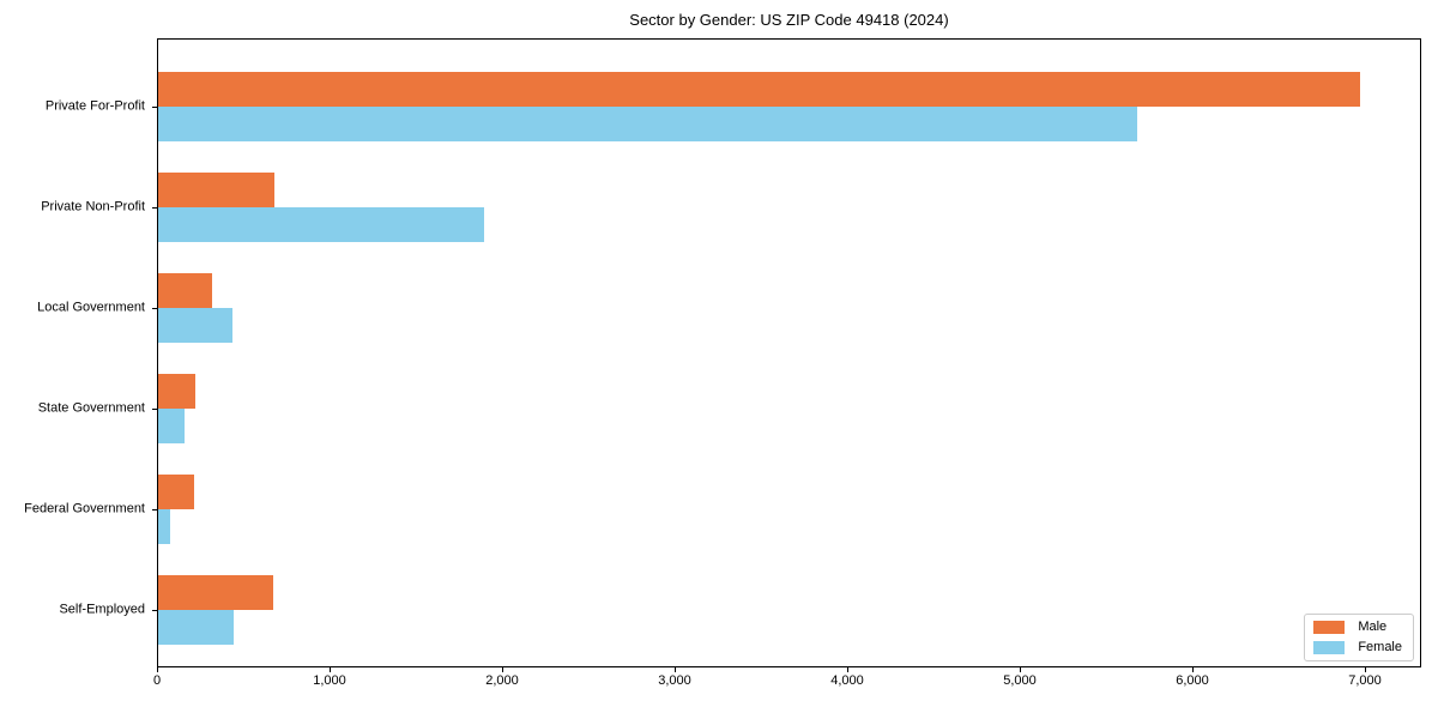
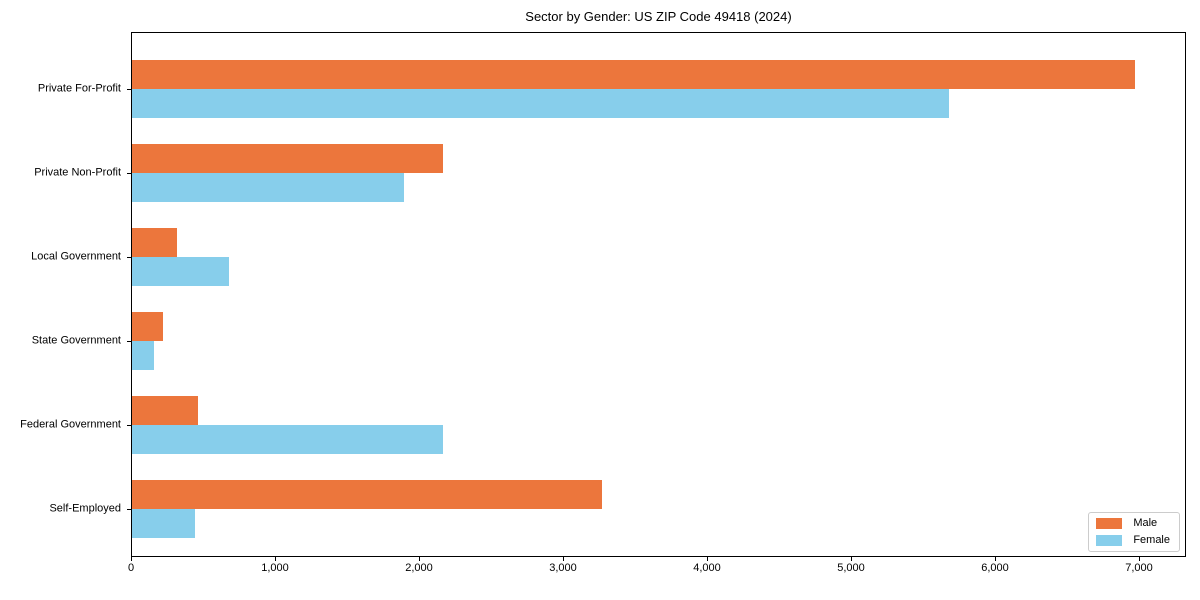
Male/Private Non-Profit: 670 -> 2160
Female/Local Government: 430 -> 670
Male/Federal Government: 200 -> 460
Female/Federal Government: 70 -> 2160
Male/Self-Employed: 660 -> 3260
